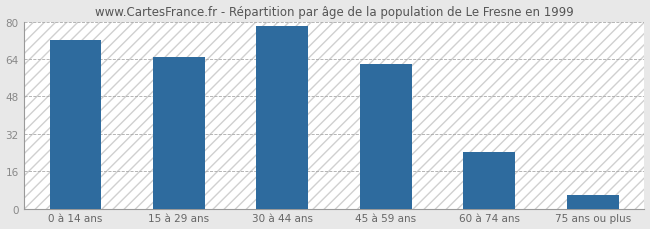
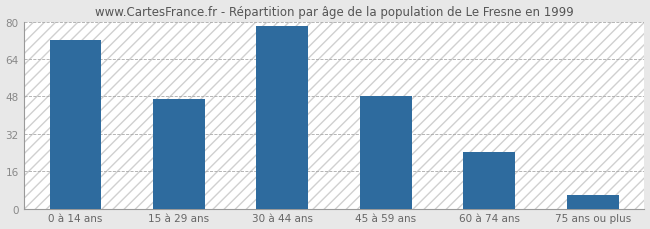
15 à 29 ans: 65 -> 47
45 à 59 ans: 62 -> 48
